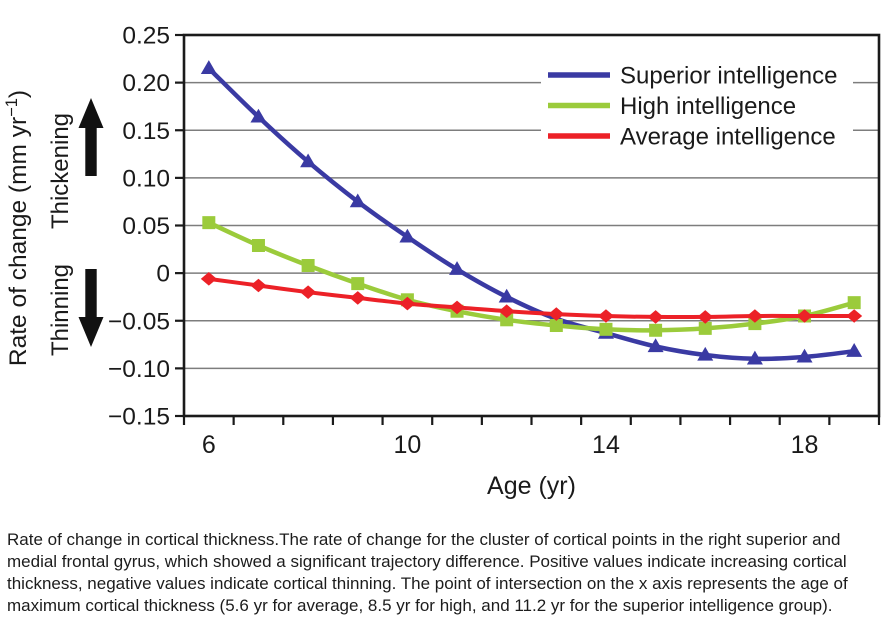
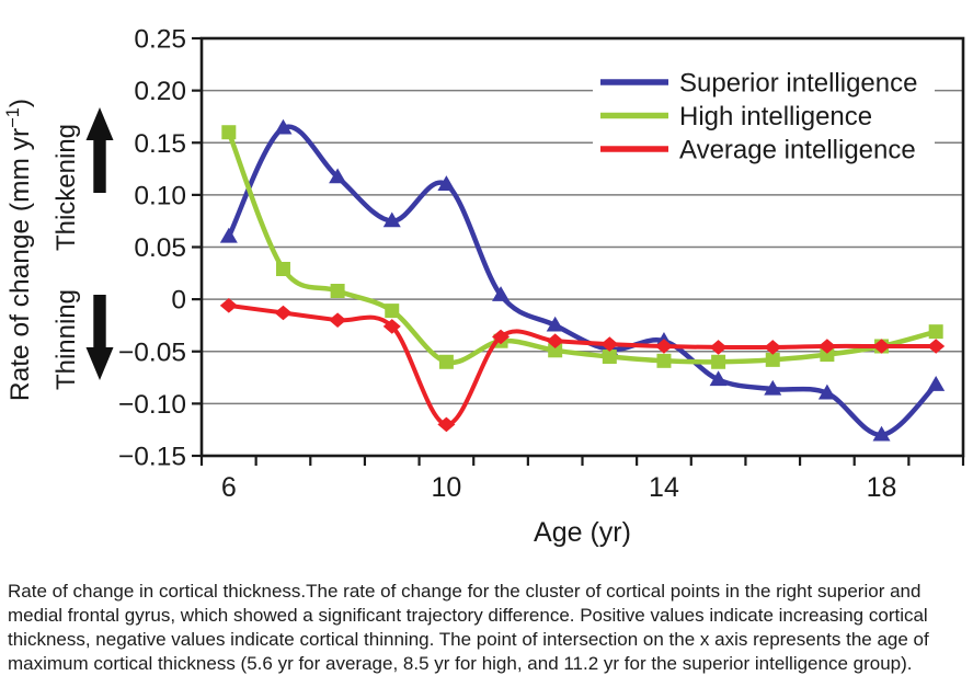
Superior intelligence/6: 0.21 -> 0.06
High intelligence/6: 0.05 -> 0.16
Superior intelligence/10: 0.04 -> 0.11
High intelligence/10: -0.03 -> -0.06
Average intelligence/10: -0.03 -> -0.12
Superior intelligence/14: -0.06 -> -0.04
Superior intelligence/18: -0.09 -> -0.13
